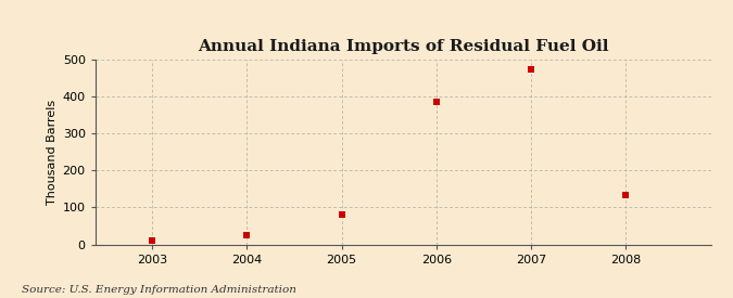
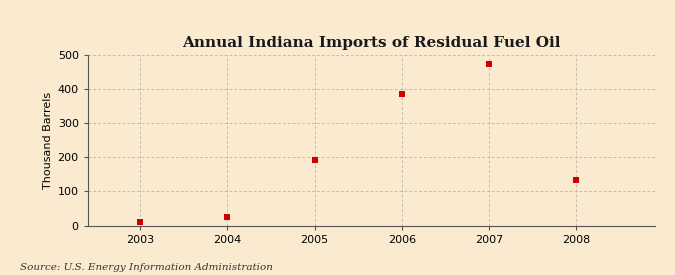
2005: 80 -> 193
